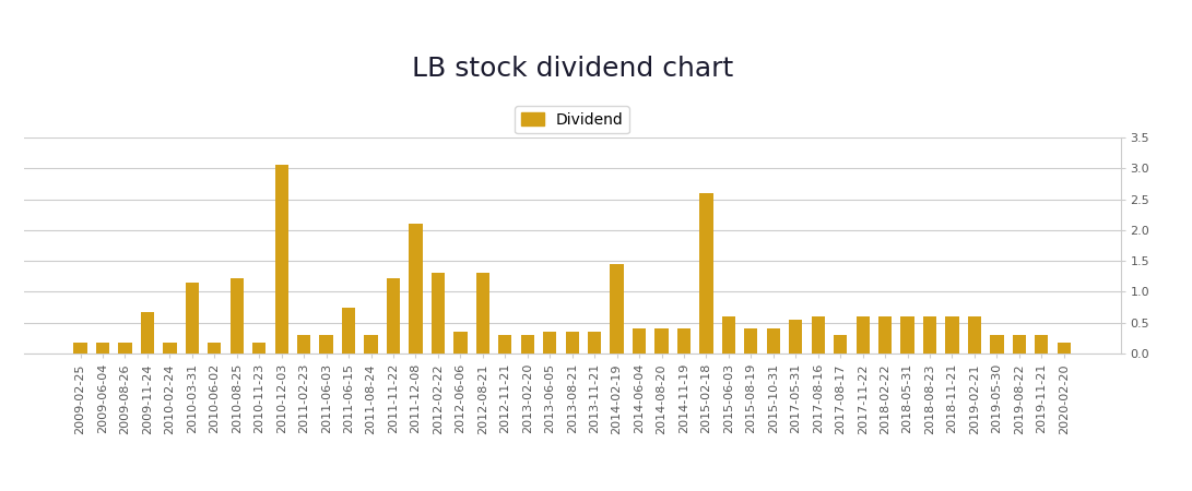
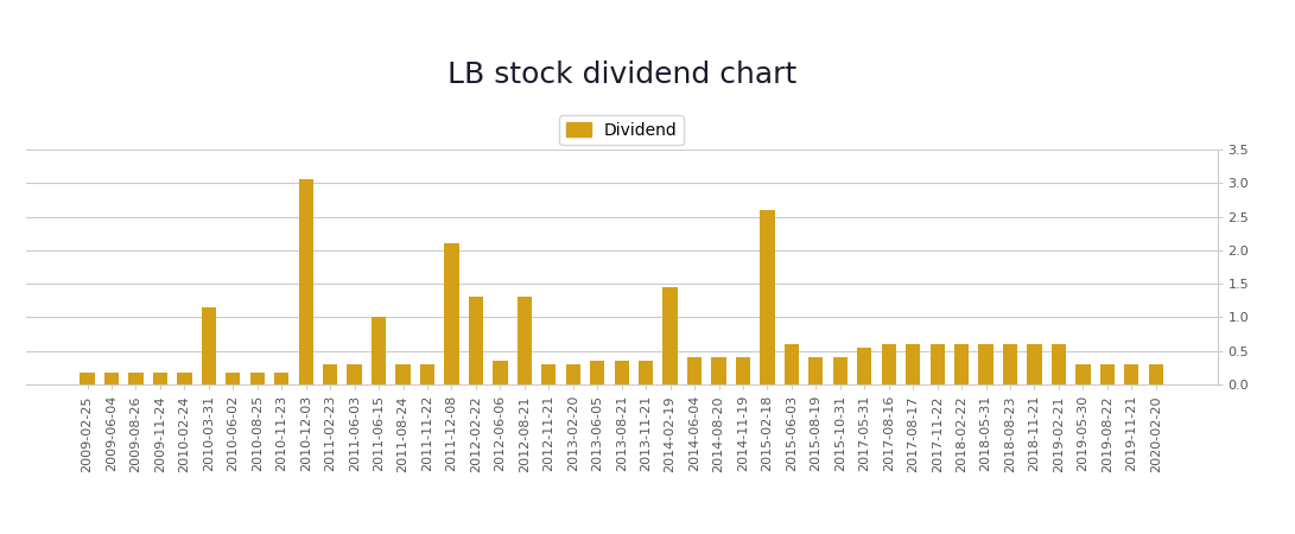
2009-11-24: 0.68 -> 0.17
2010-08-25: 1.22 -> 0.17
2011-06-15: 0.74 -> 1.00
2011-11-22: 1.22 -> 0.30
2017-08-17: 0.30 -> 0.60
2020-02-20: 0.18 -> 0.30
